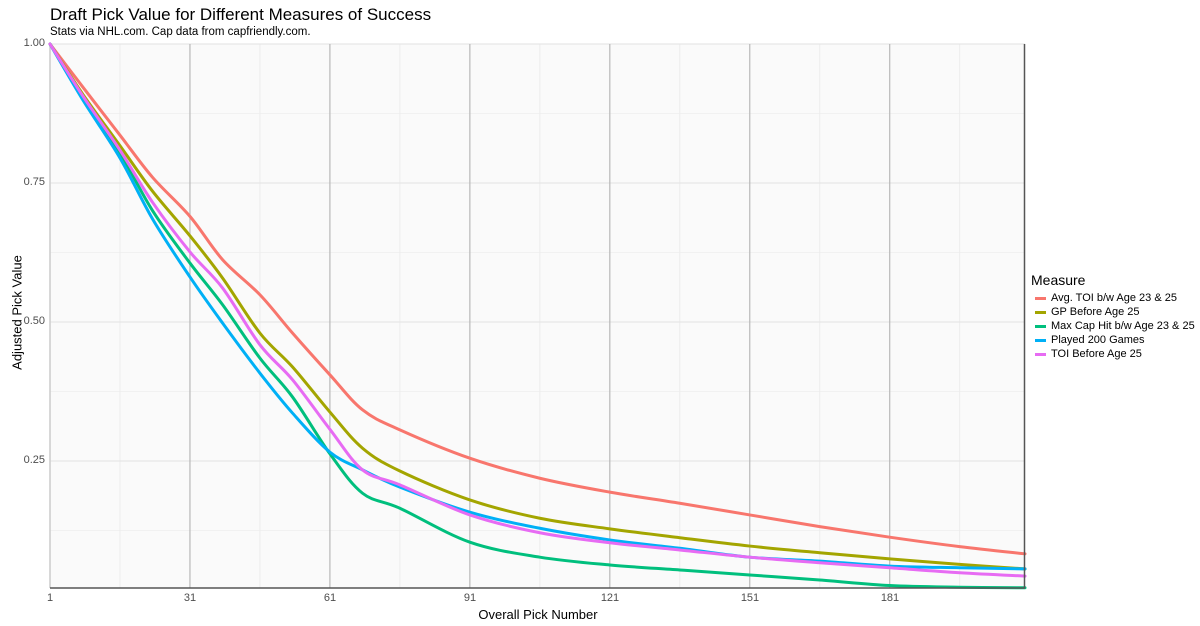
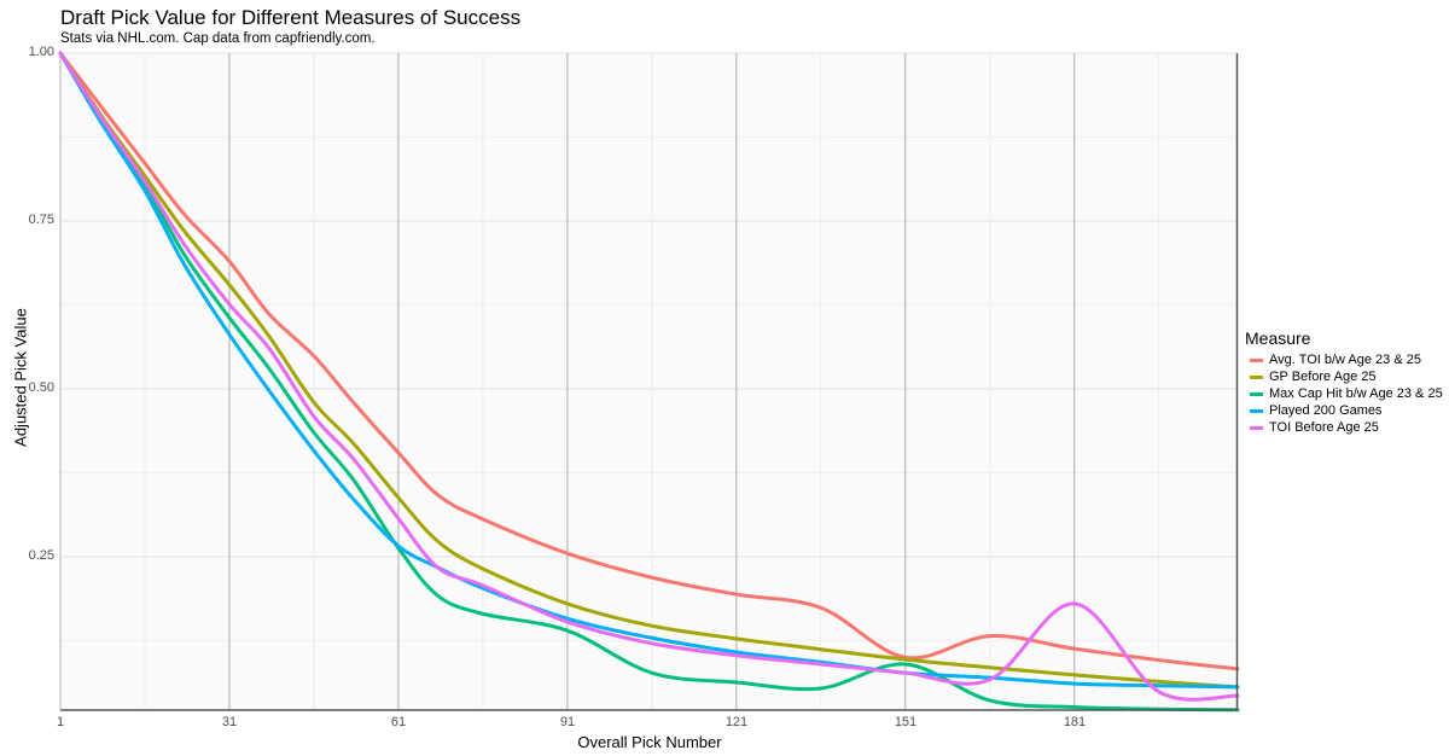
Max Cap Hit b/w Age 23 & 25/91: 0.10 -> 0.14
Avg. TOI b/w Age 23 & 25/151: 0.15 -> 0.10
Max Cap Hit b/w Age 23 & 25/151: 0.04 -> 0.09
TOI Before Age 25/181: 0.06 -> 0.18
